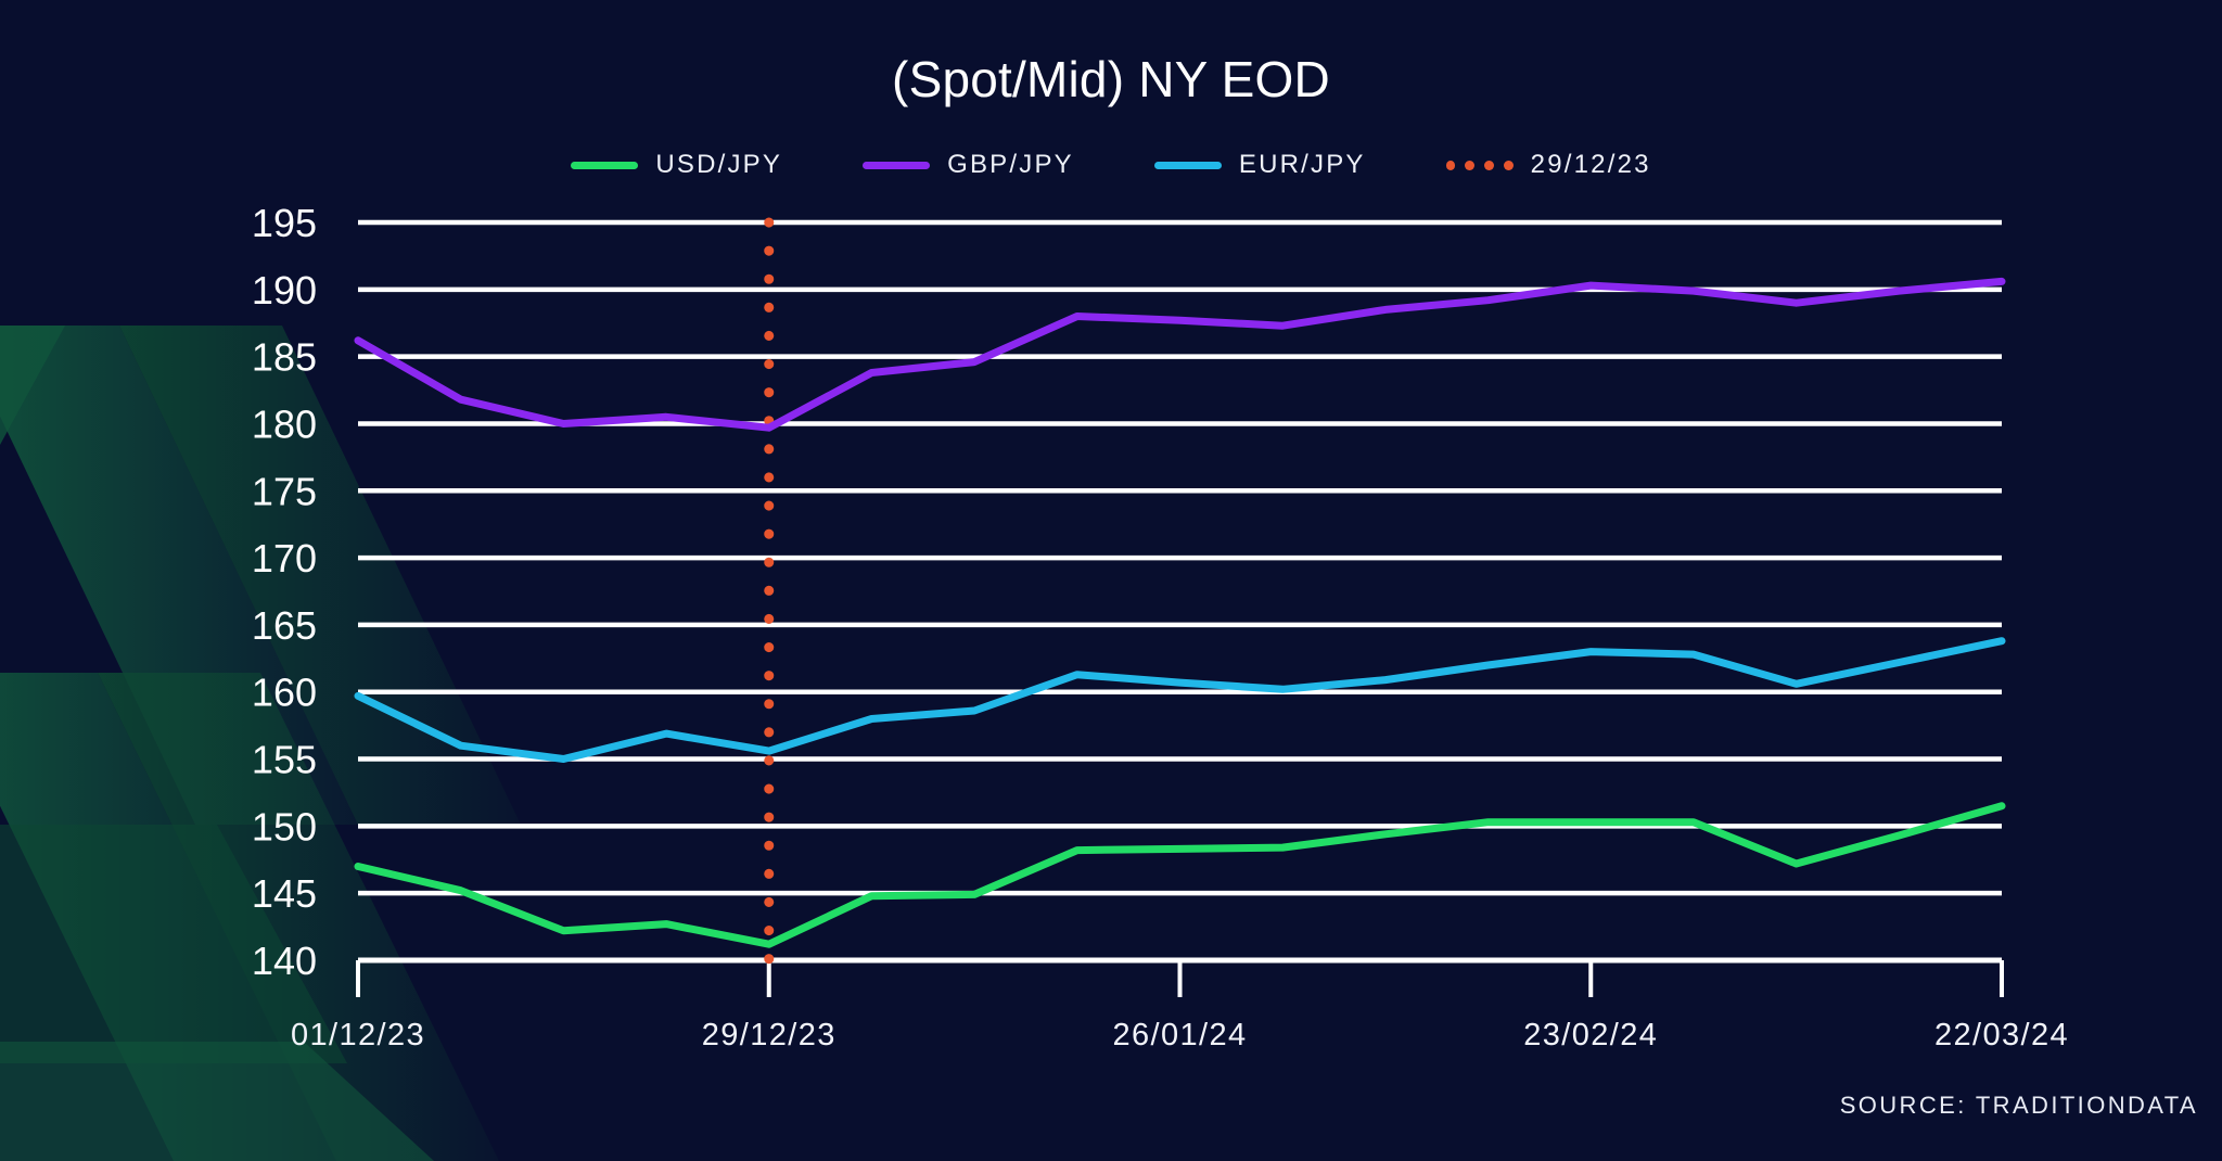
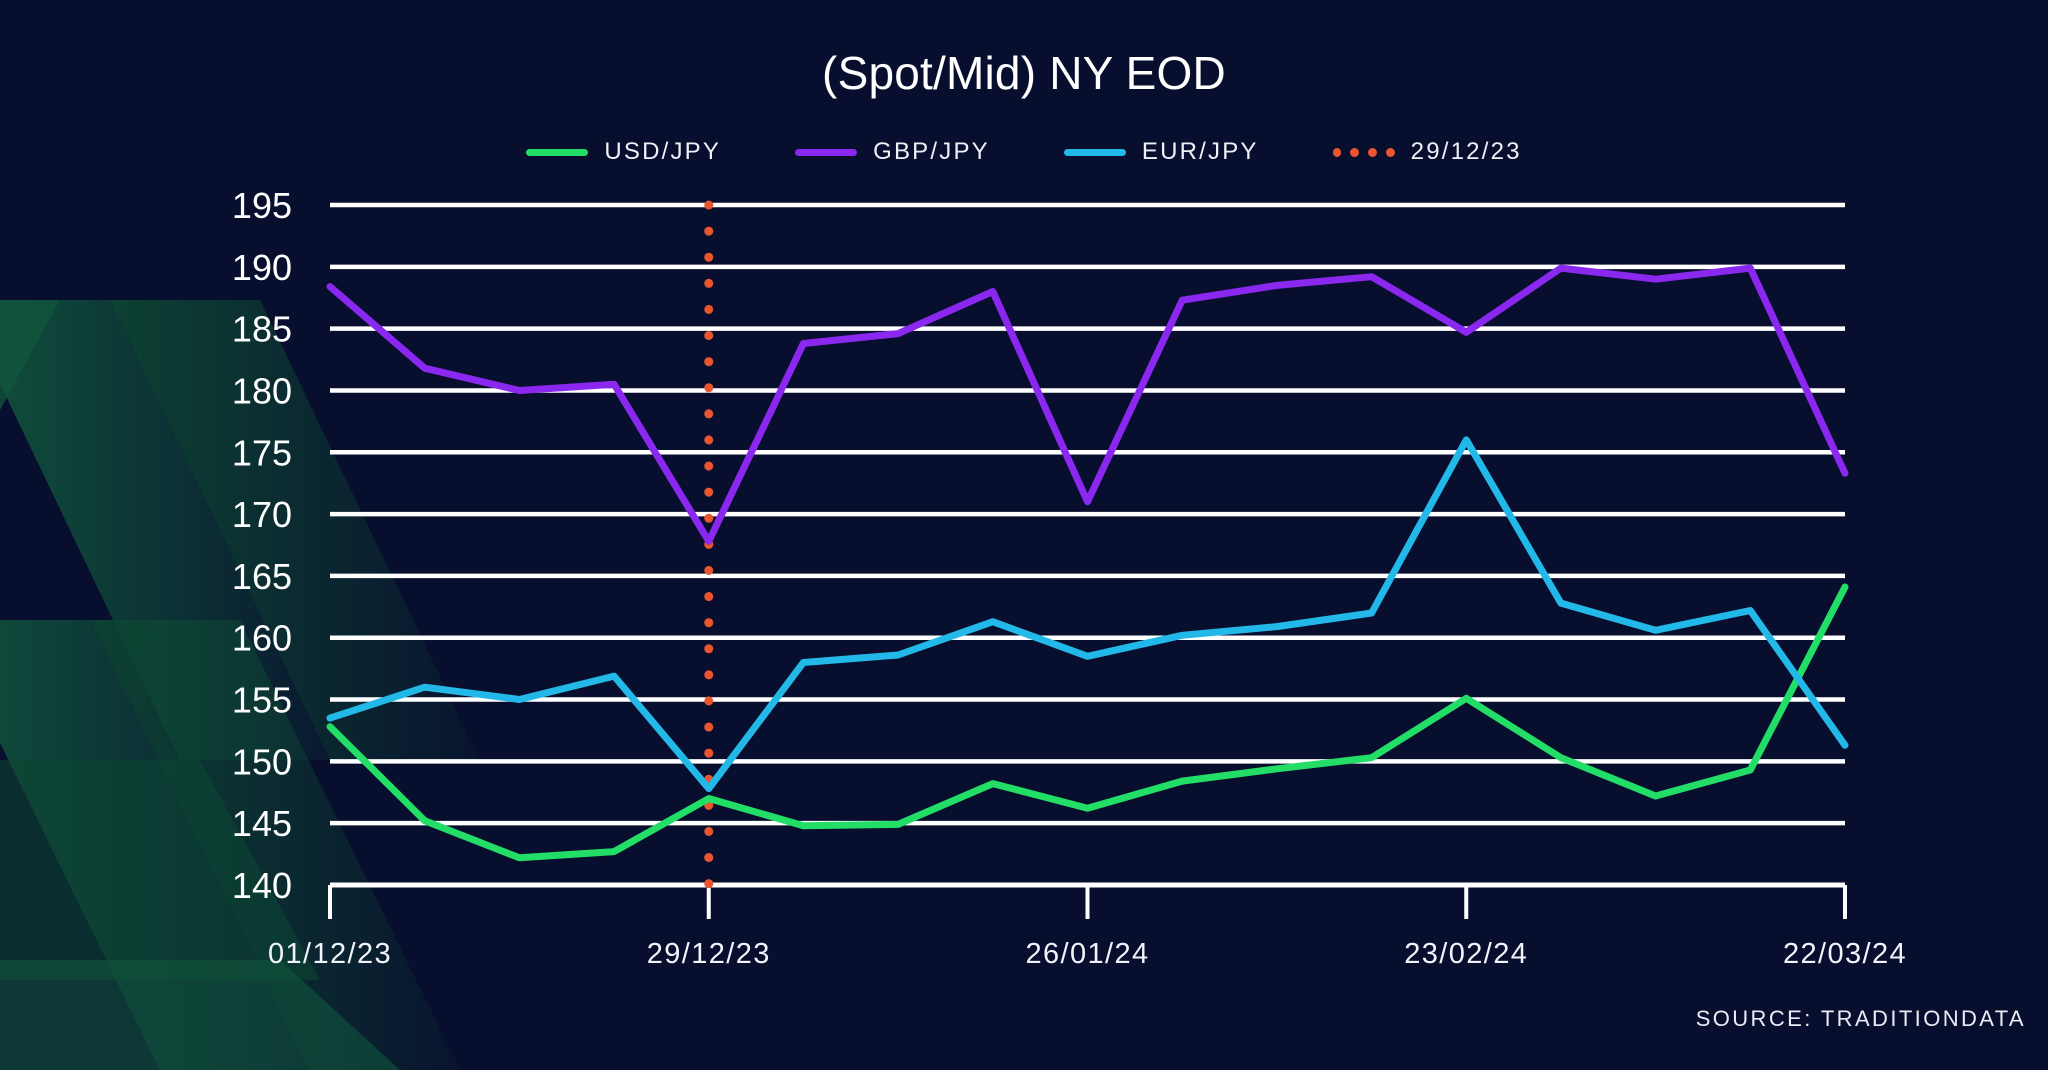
USD/JPY/01/12/23: 147.0 -> 152.8
GBP/JPY/01/12/23: 186.2 -> 188.4
EUR/JPY/01/12/23: 159.7 -> 153.5
USD/JPY/29/12/23: 141.2 -> 147.0
GBP/JPY/29/12/23: 179.7 -> 167.8
EUR/JPY/29/12/23: 155.6 -> 147.8
USD/JPY/26/01/24: 148.3 -> 146.2
GBP/JPY/26/01/24: 187.7 -> 171.0
EUR/JPY/26/01/24: 160.7 -> 158.5
USD/JPY/23/02/24: 150.3 -> 155.1
GBP/JPY/23/02/24: 190.3 -> 184.7
EUR/JPY/23/02/24: 163.0 -> 176.0
USD/JPY/22/03/24: 151.5 -> 164.1
GBP/JPY/22/03/24: 190.6 -> 173.3
EUR/JPY/22/03/24: 163.8 -> 151.3
